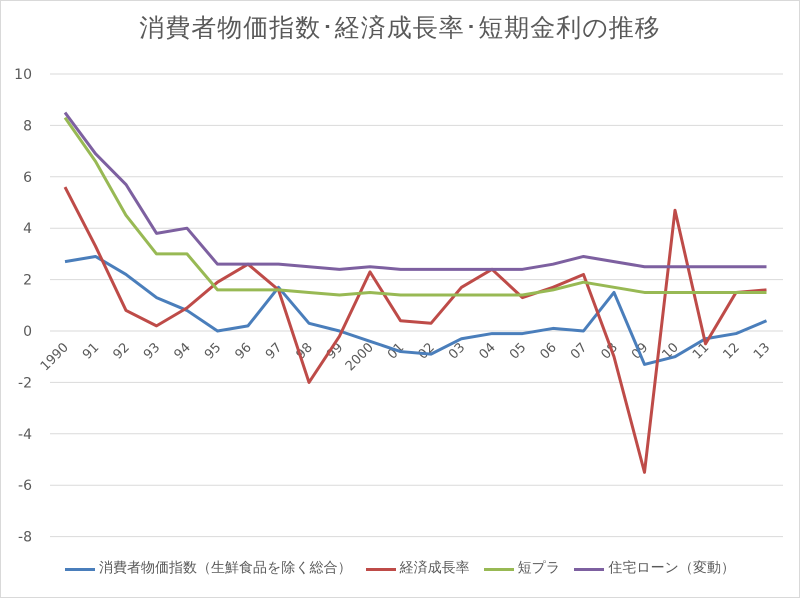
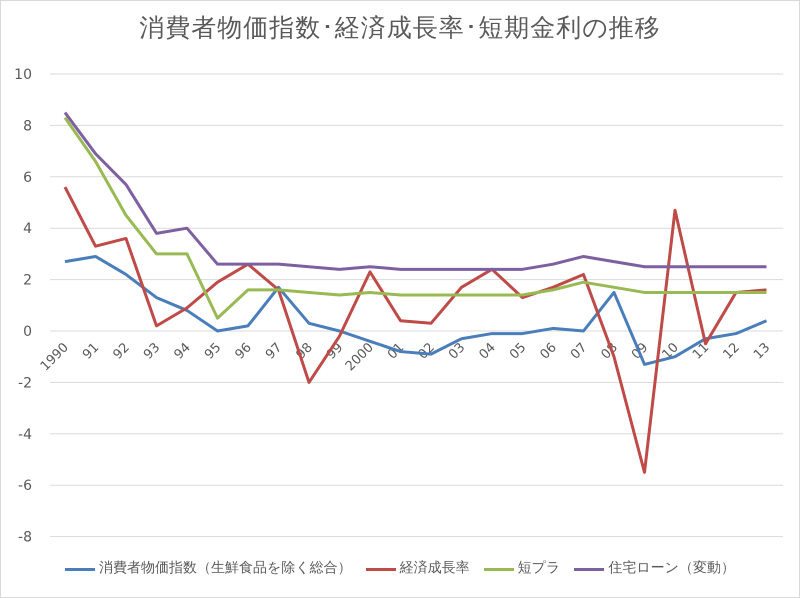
経済成長率/92: 0.8 -> 3.6
短プラ/95: 1.6 -> 0.5
